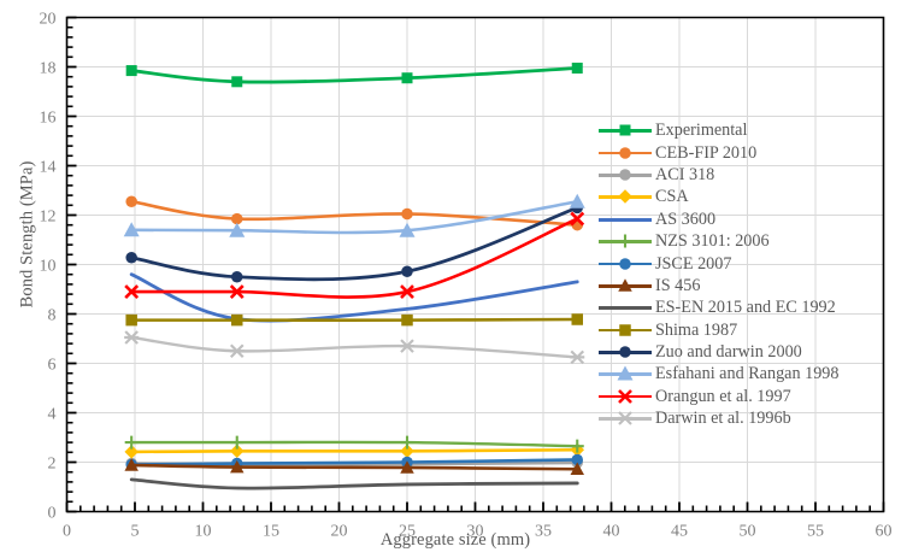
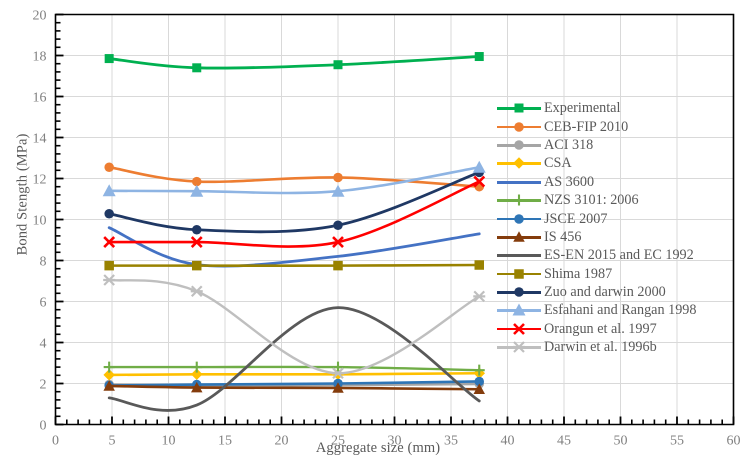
ES-EN 2015 and EC 1992/25: 1.1 -> 5.7
Darwin et al. 1996b/25: 6.7 -> 2.5
